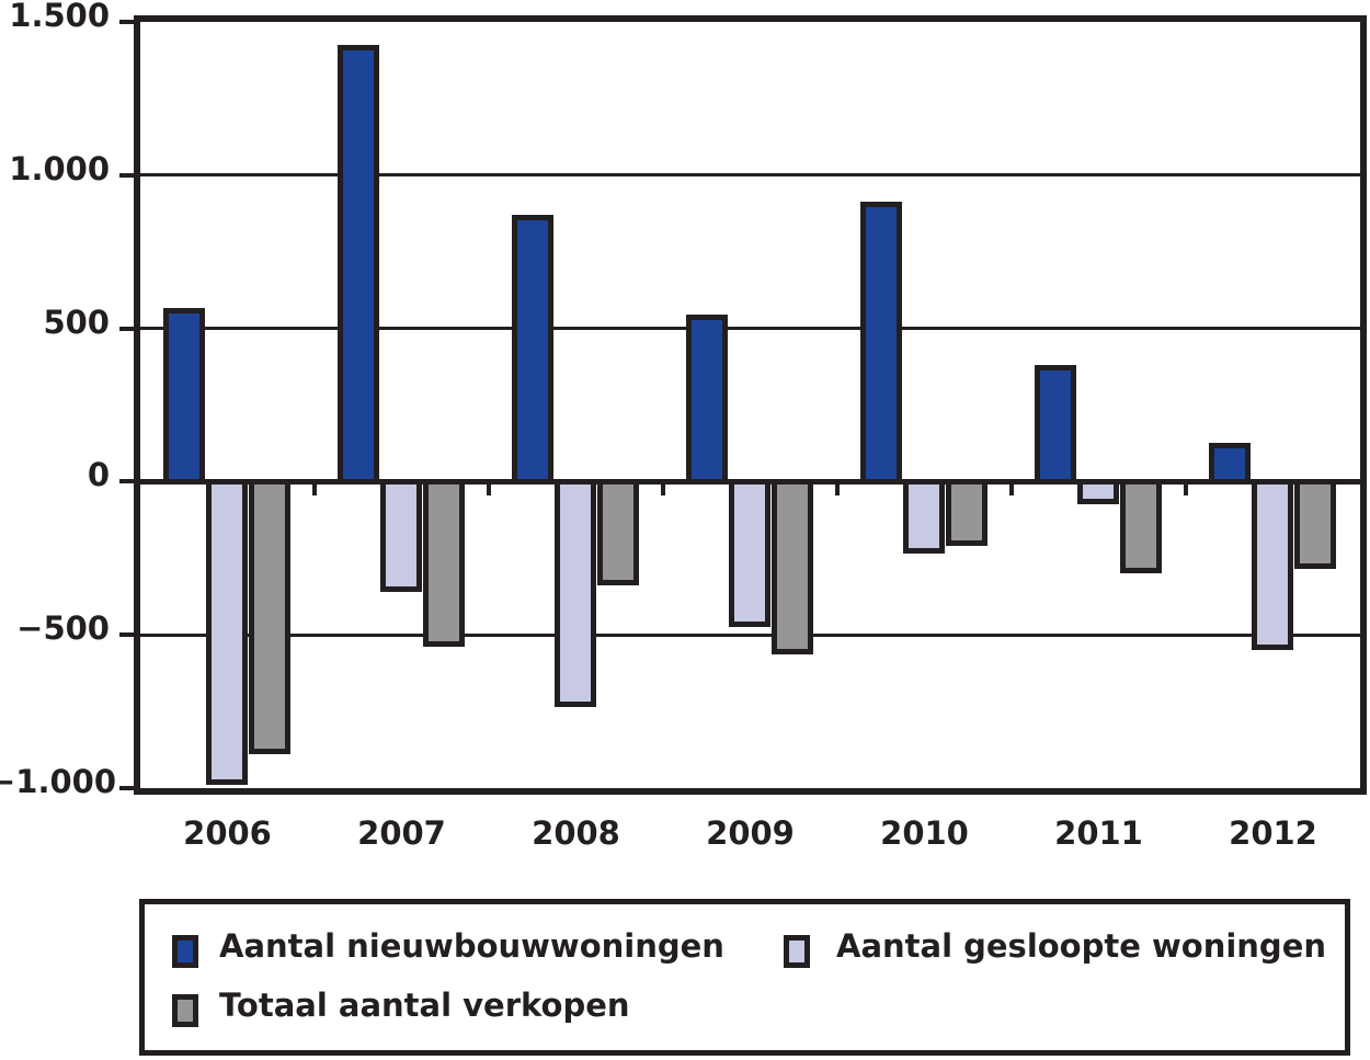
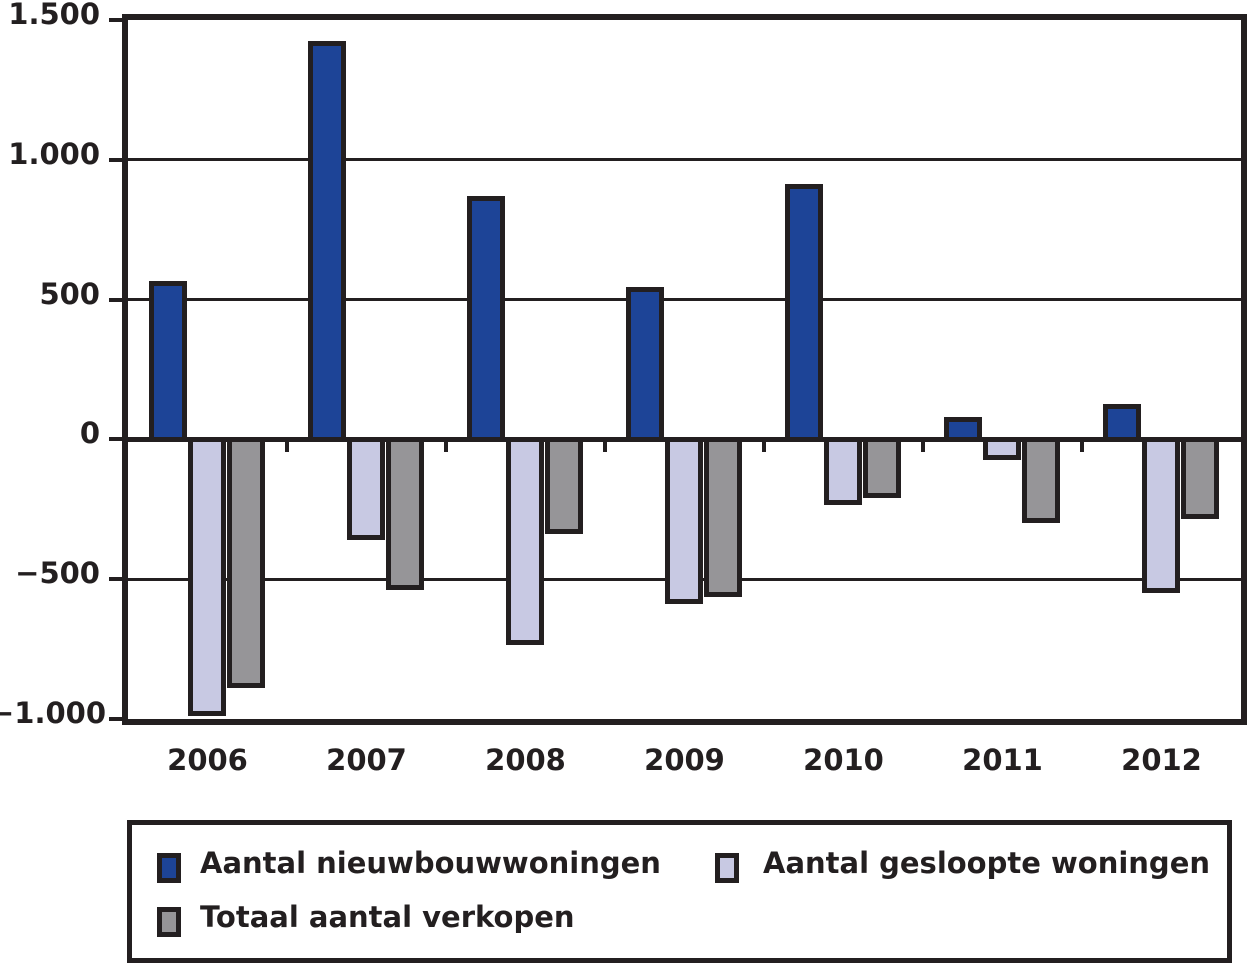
Aantal gesloopte woningen/2009: -480 -> -590
Aantal nieuwbouwwoningen/2011: 380 -> 80
